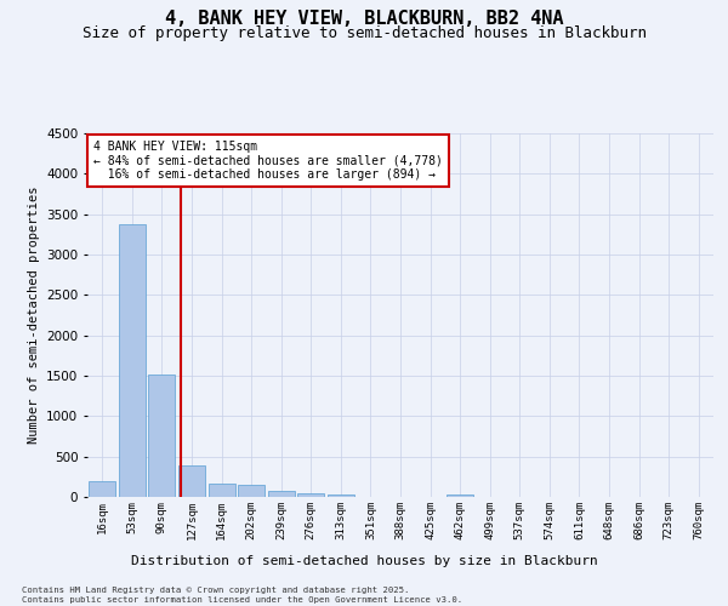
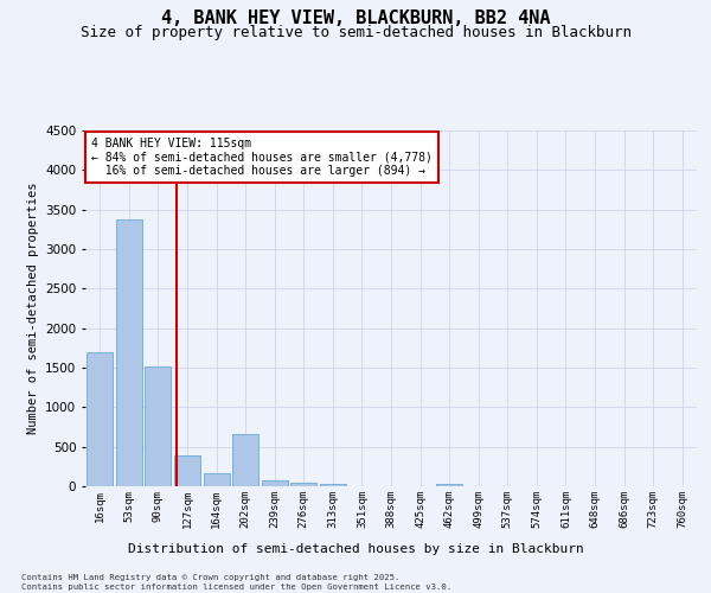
16sqm: 200 -> 1700
202sqm: 150 -> 660
